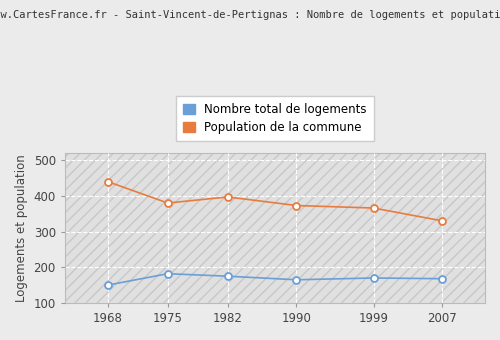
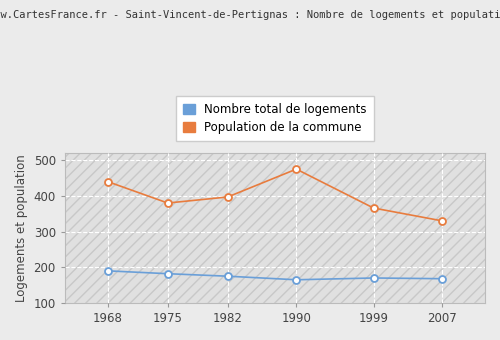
Nombre total de logements/1968: 150 -> 190
Population de la commune/1990: 373 -> 475
